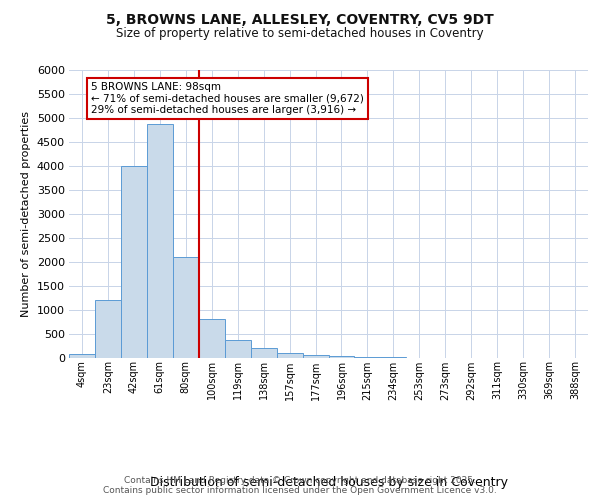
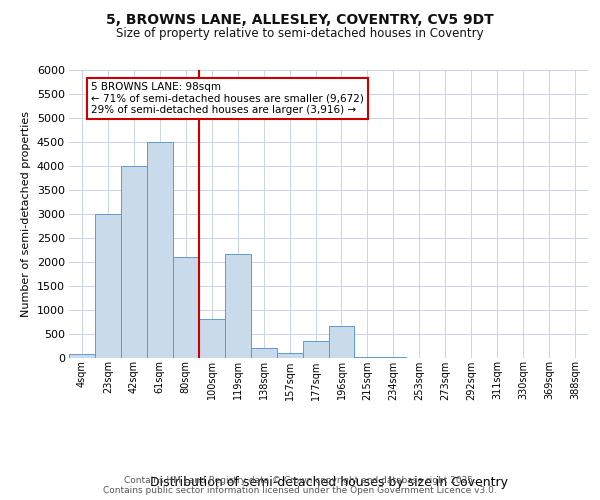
23sqm: 1200 -> 3000
61sqm: 4880 -> 4500
119sqm: 370 -> 2150
177sqm: 50 -> 350
196sqm: 30 -> 650
